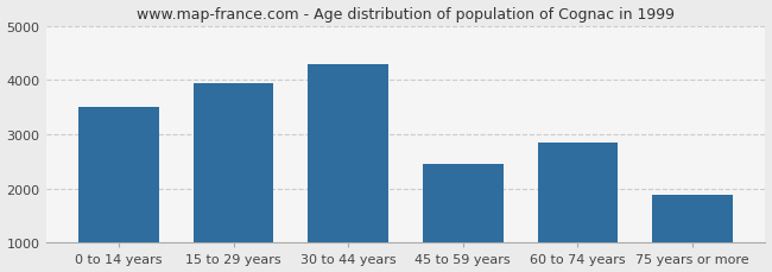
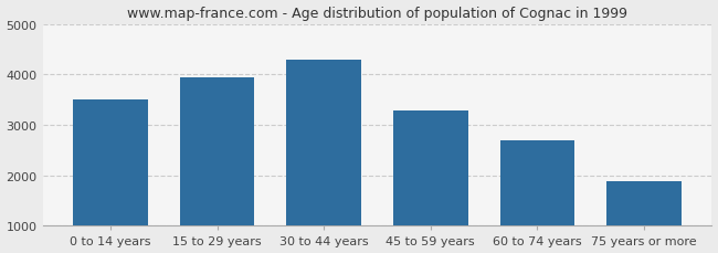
45 to 59 years: 2450 -> 3280
60 to 74 years: 2850 -> 2700
